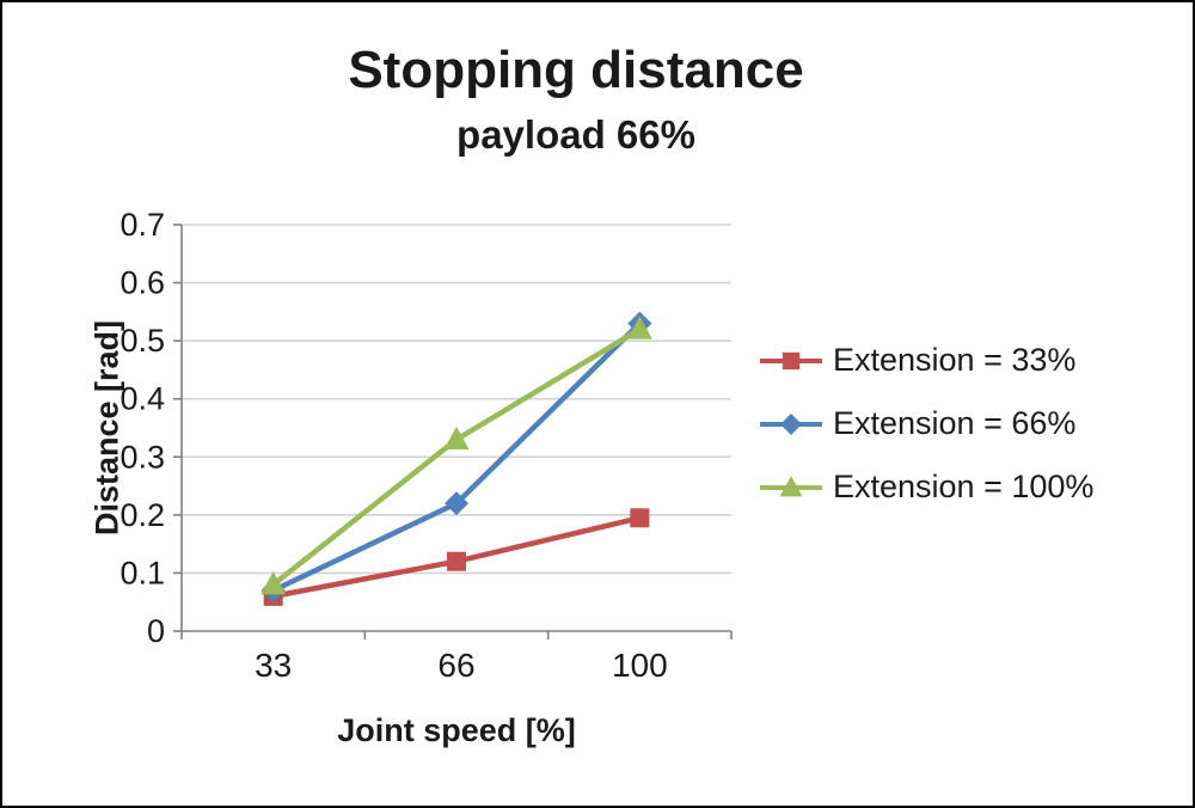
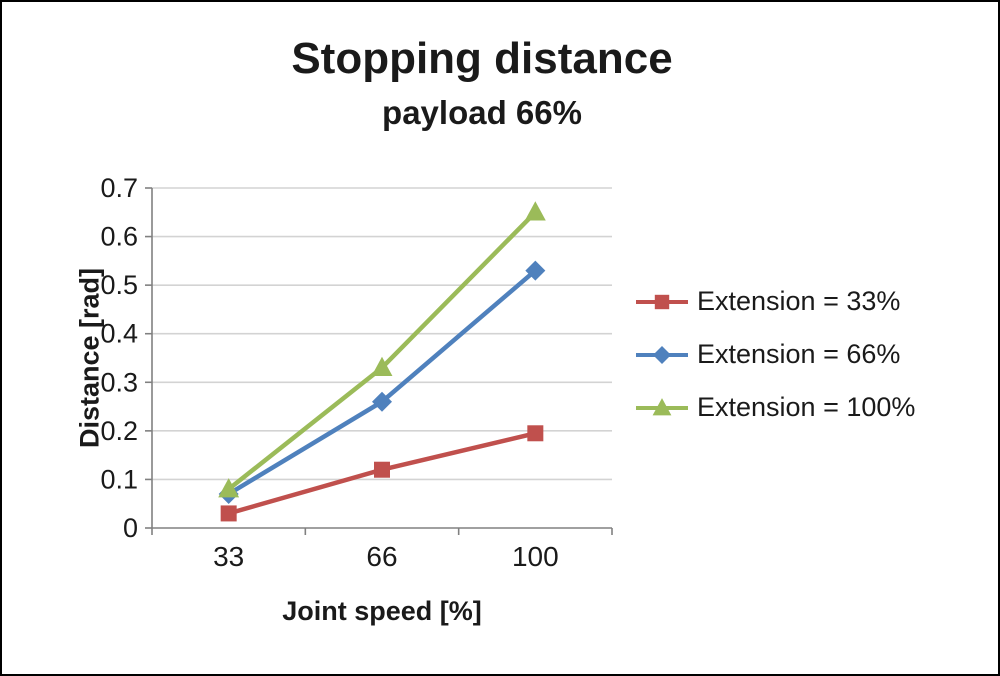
Extension = 33%/33: 0.06 -> 0.03
Extension = 66%/66: 0.22 -> 0.26
Extension = 100%/100: 0.52 -> 0.65
